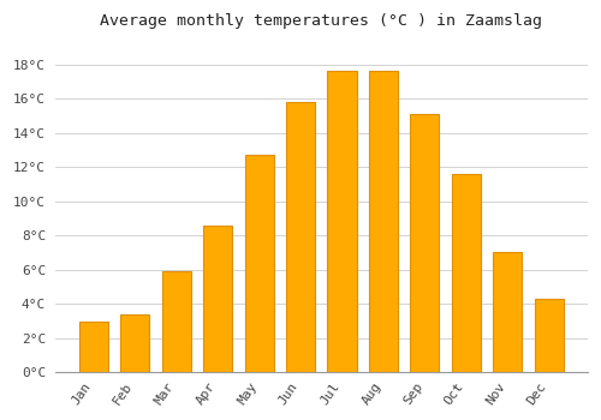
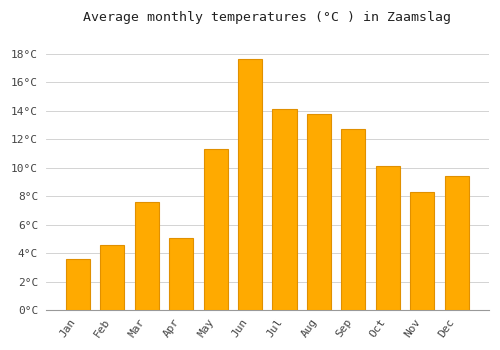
Jan: 3.0°C -> 3.6°C
Feb: 3.4°C -> 4.6°C
Mar: 5.9°C -> 7.6°C
Apr: 8.6°C -> 5.1°C
May: 12.7°C -> 11.3°C
Jun: 15.8°C -> 17.6°C
Jul: 17.6°C -> 14.1°C
Aug: 17.6°C -> 13.8°C
Sep: 15.1°C -> 12.7°C
Oct: 11.6°C -> 10.1°C
Nov: 7.0°C -> 8.3°C
Dec: 4.3°C -> 9.4°C
